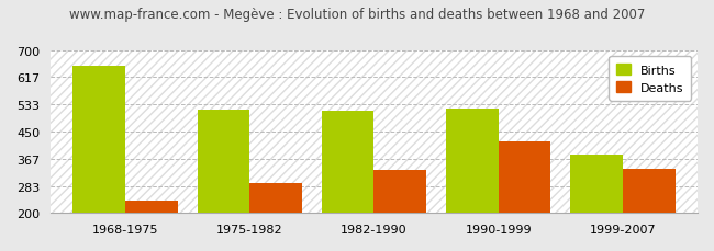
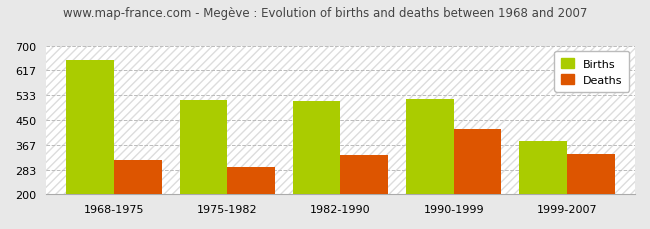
Deaths/1968-1975: 237 -> 315
